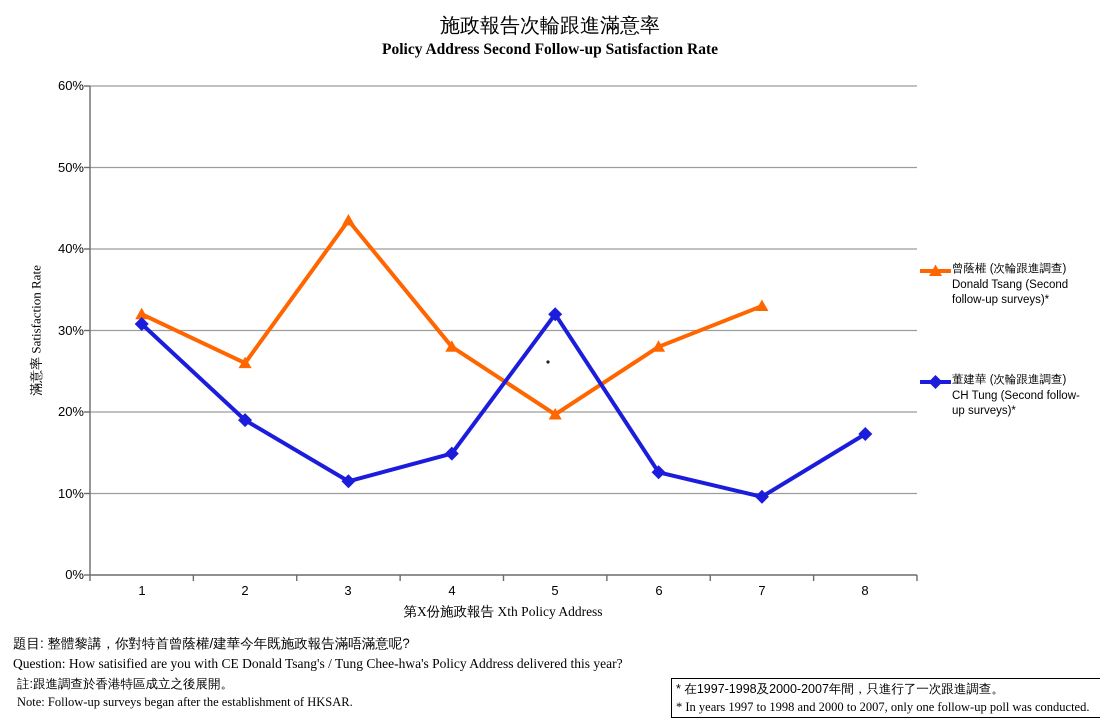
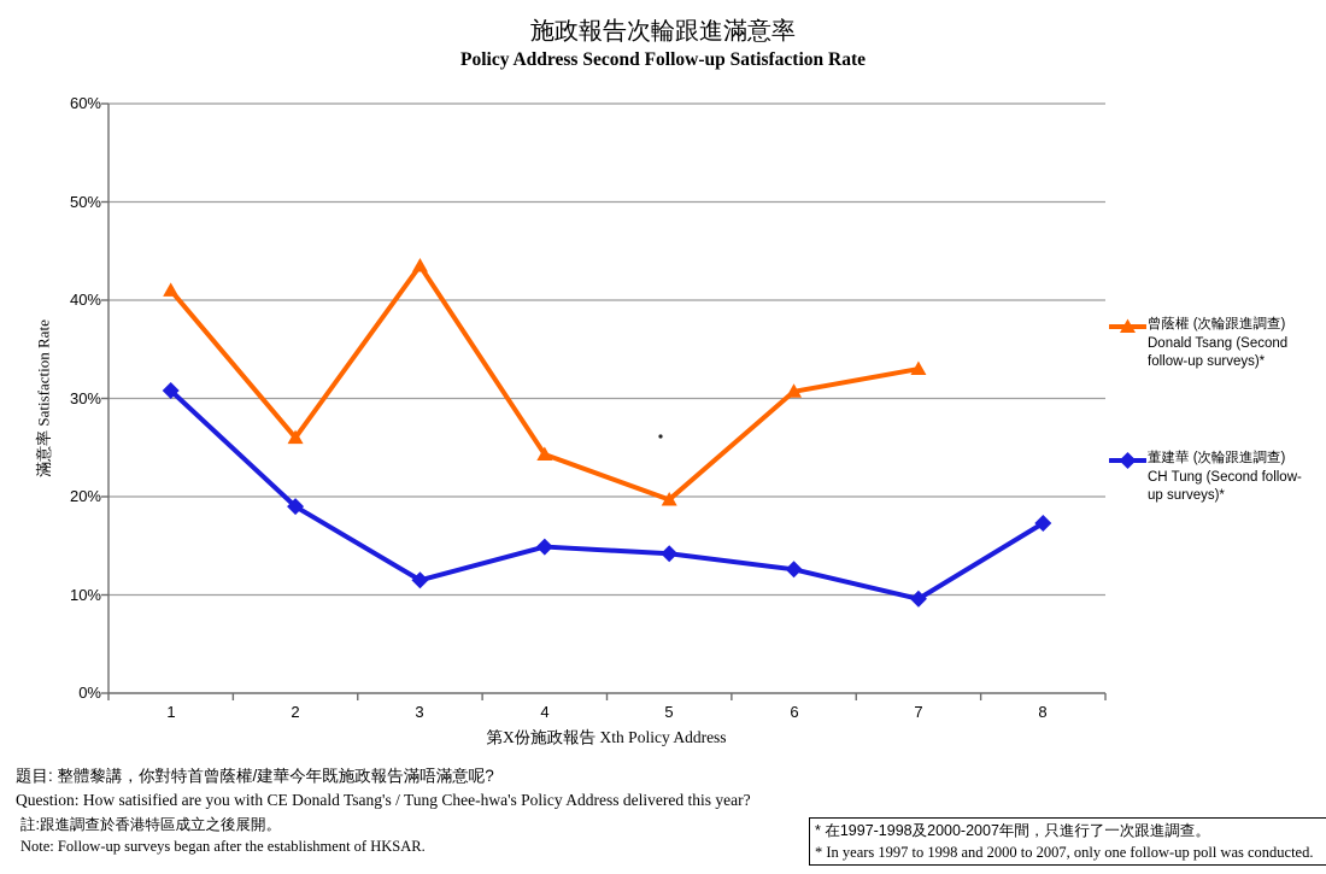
曾蔭權 (次輪跟進調查) Donald Tsang (Second follow-up surveys)*/1: 32% -> 41%
曾蔭權 (次輪跟進調查) Donald Tsang (Second follow-up surveys)*/4: 28% -> 24%
董建華 (次輪跟進調查) CH Tung (Second follow-up surveys)*/5: 32% -> 14%
曾蔭權 (次輪跟進調查) Donald Tsang (Second follow-up surveys)*/6: 28% -> 31%
